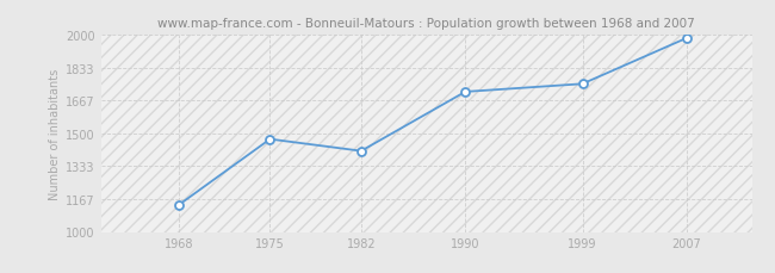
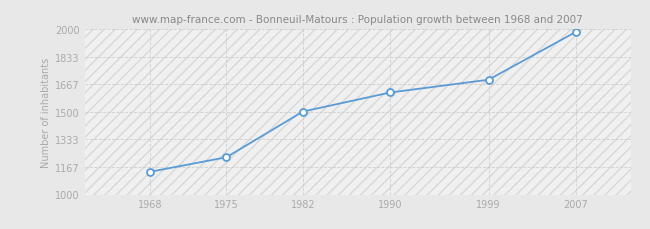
1975: 1470 -> 1220
1982: 1410 -> 1500
1990: 1710 -> 1620
1999: 1750 -> 1690
